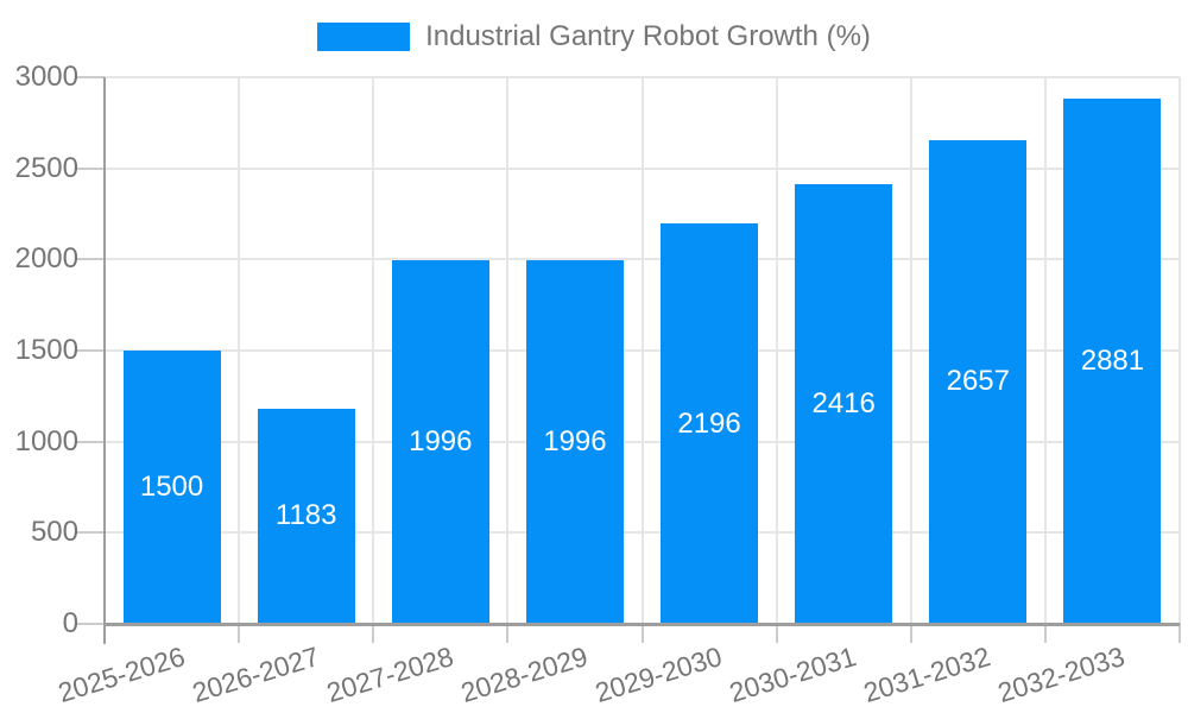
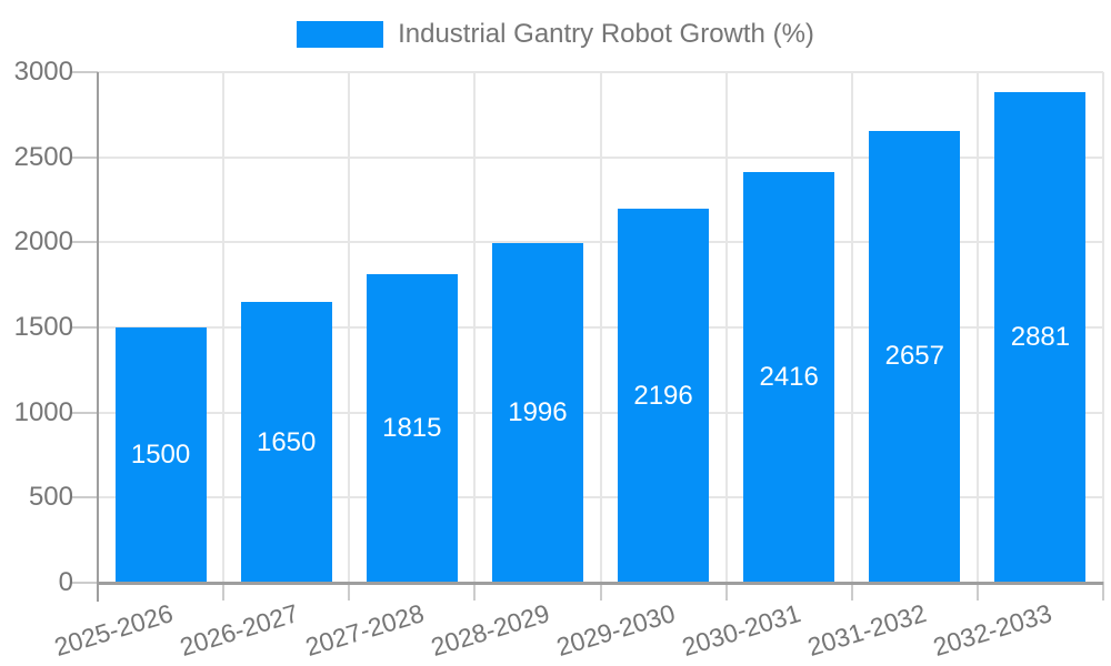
2026-2027: 1183 -> 1650
2027-2028: 1996 -> 1815
